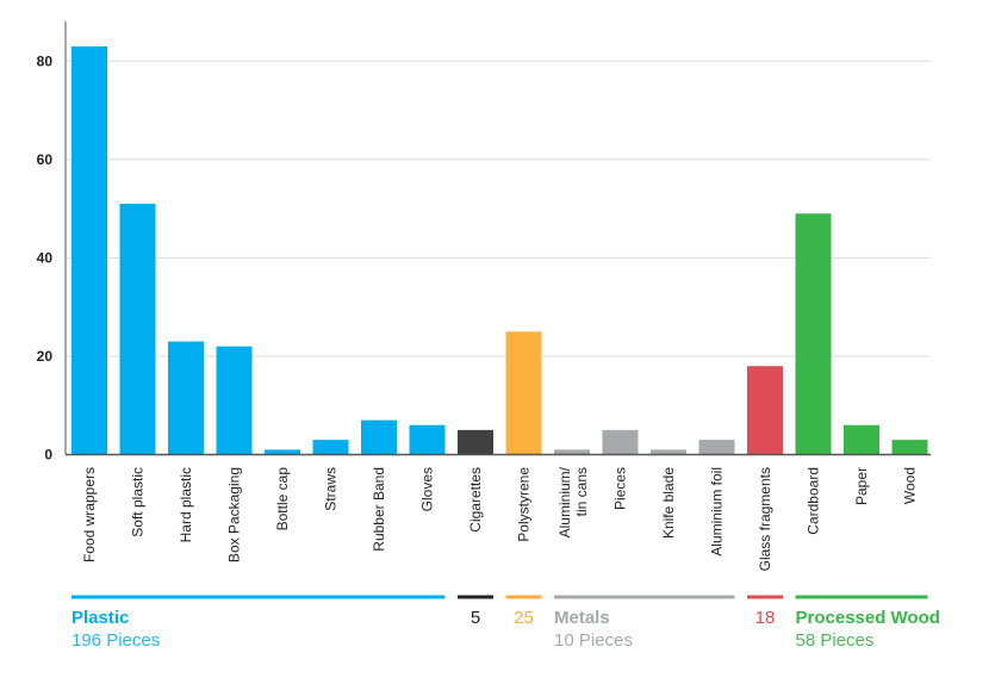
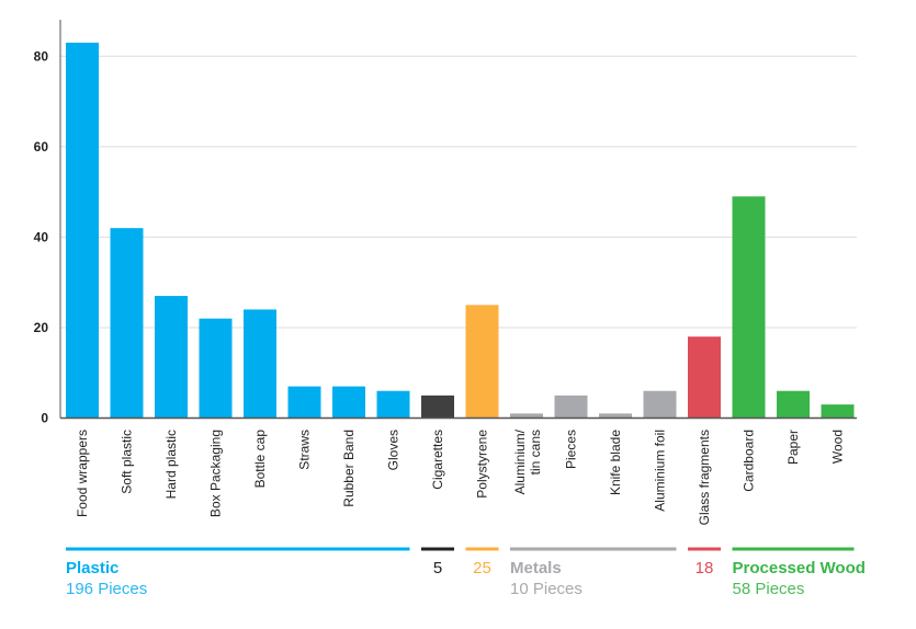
Soft plastic: 51 -> 42
Hard plastic: 23 -> 27
Bottle cap: 1 -> 24
Straws: 3 -> 7
Aluminium foil: 3 -> 6
